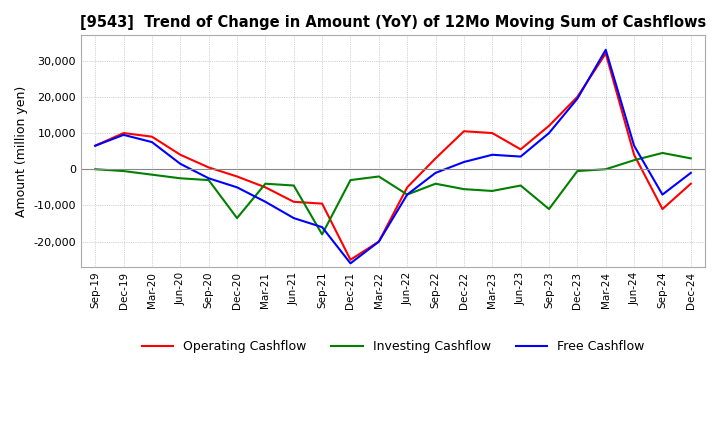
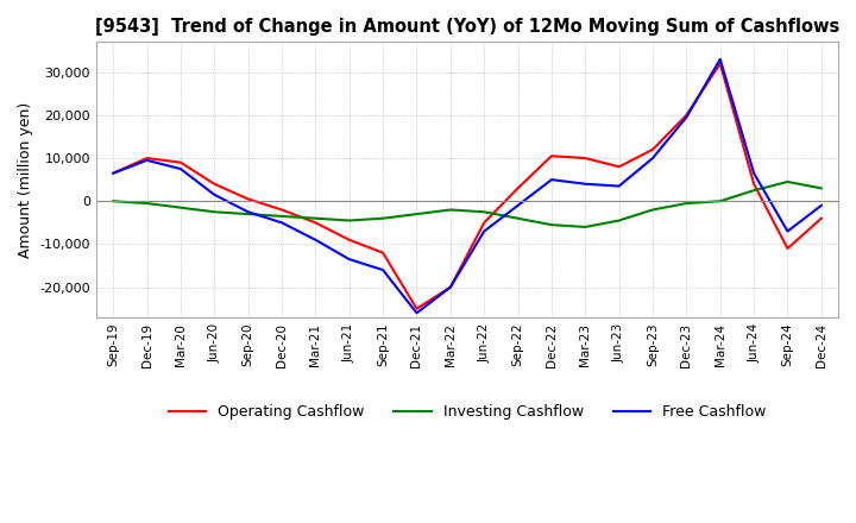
Investing Cashflow/Dec-20: -13,500 -> -3,500
Operating Cashflow/Sep-21: -9,500 -> -12,000
Investing Cashflow/Sep-21: -18,000 -> -4,000
Investing Cashflow/Jun-22: -7,000 -> -2,500
Free Cashflow/Dec-22: 2,000 -> 5,000
Operating Cashflow/Jun-23: 5,500 -> 8,000
Investing Cashflow/Sep-23: -11,000 -> -2,000
